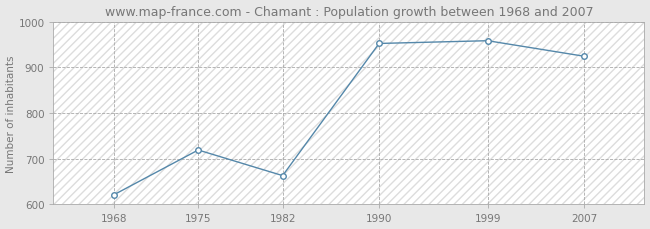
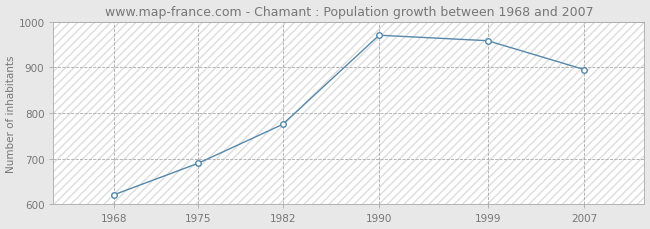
1975: 719 -> 690
1982: 663 -> 775
1990: 952 -> 970
2007: 924 -> 895
